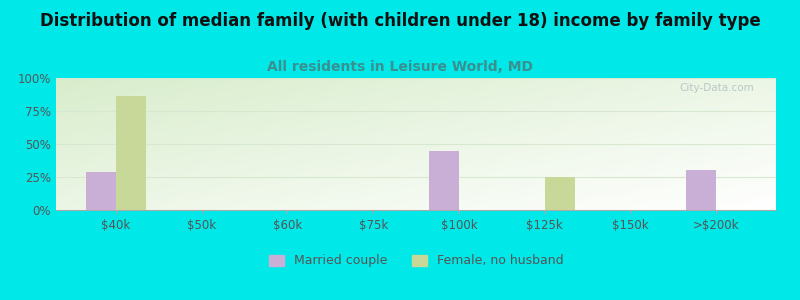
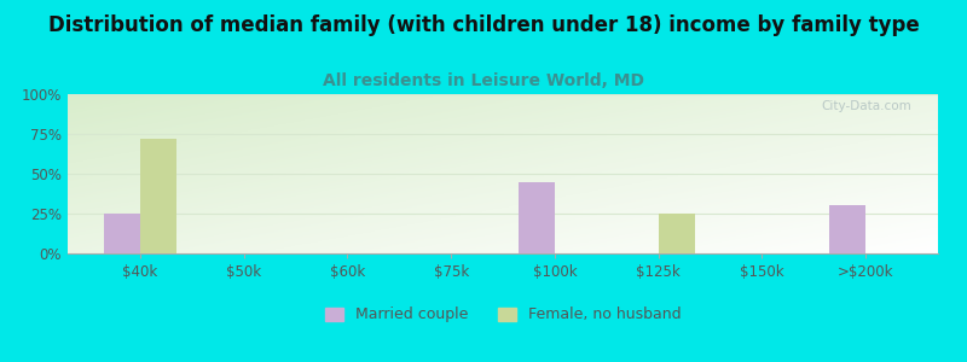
Married couple/$40k: 29% -> 25%
Female, no husband/$40k: 86% -> 72%
